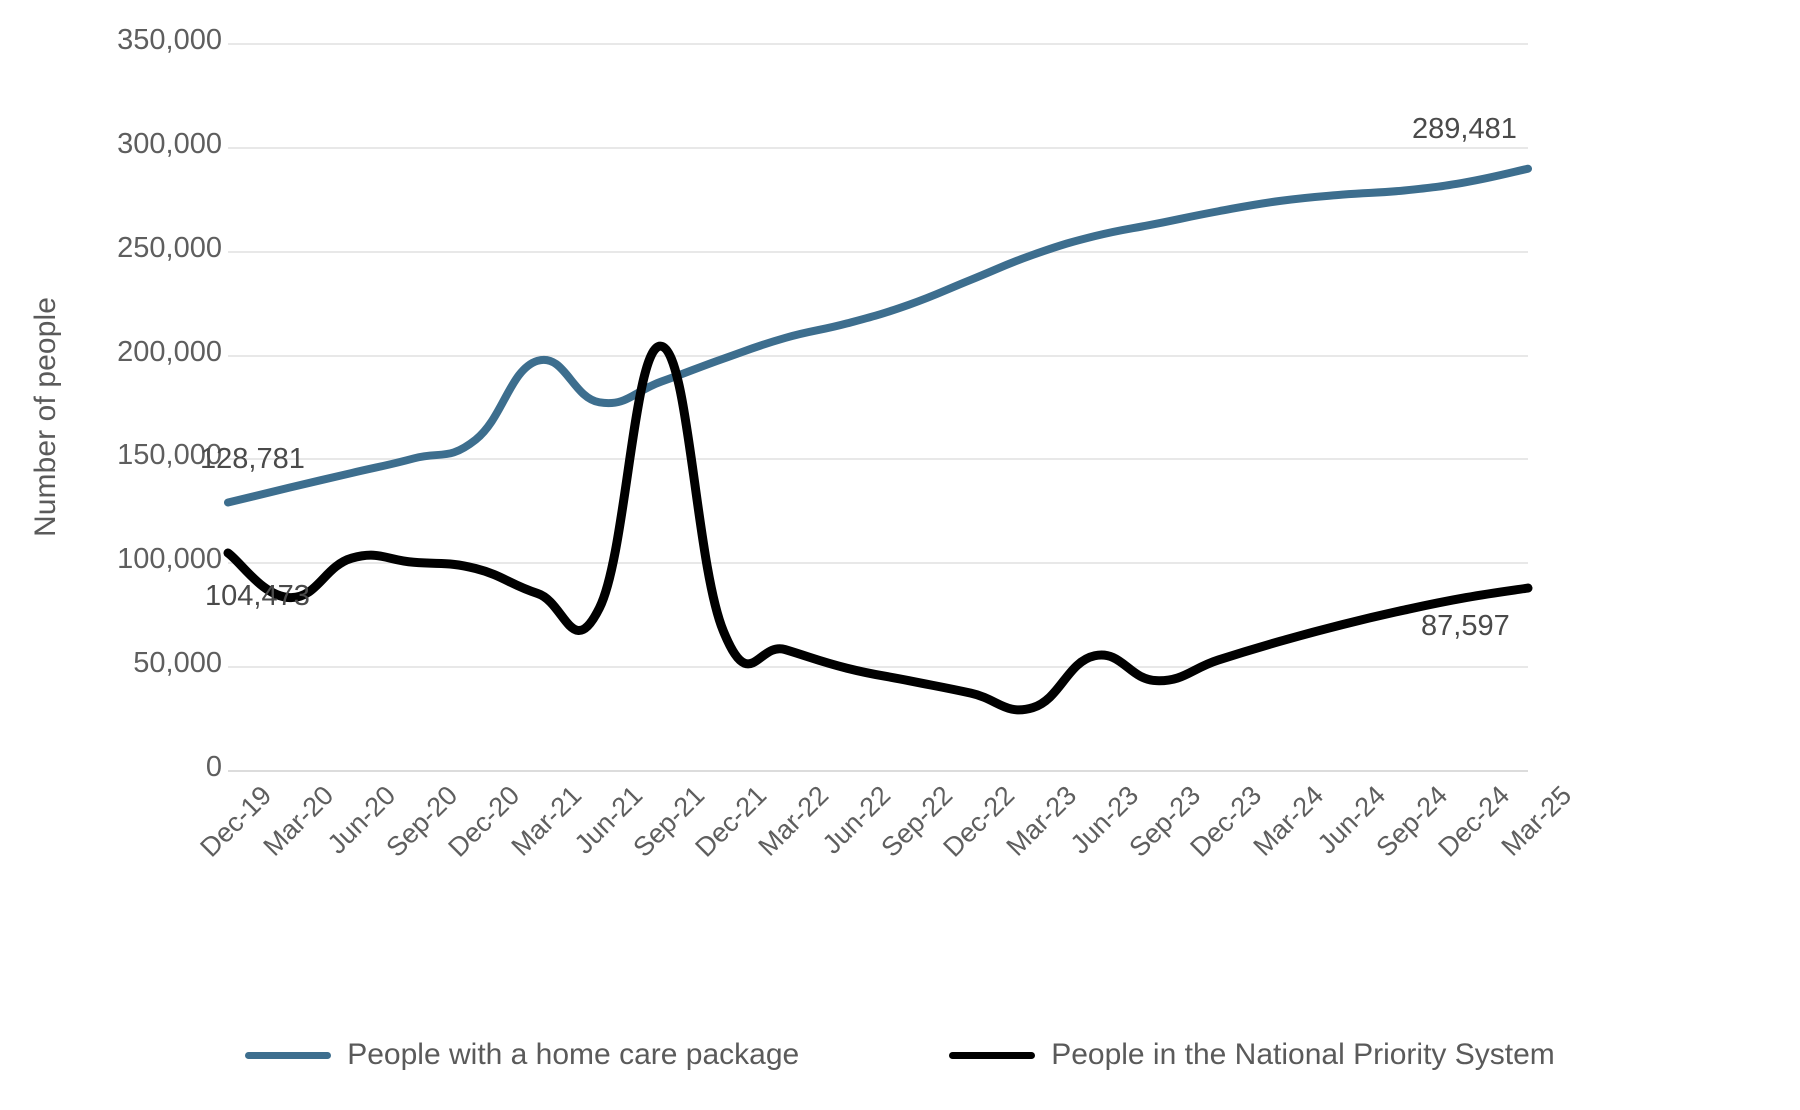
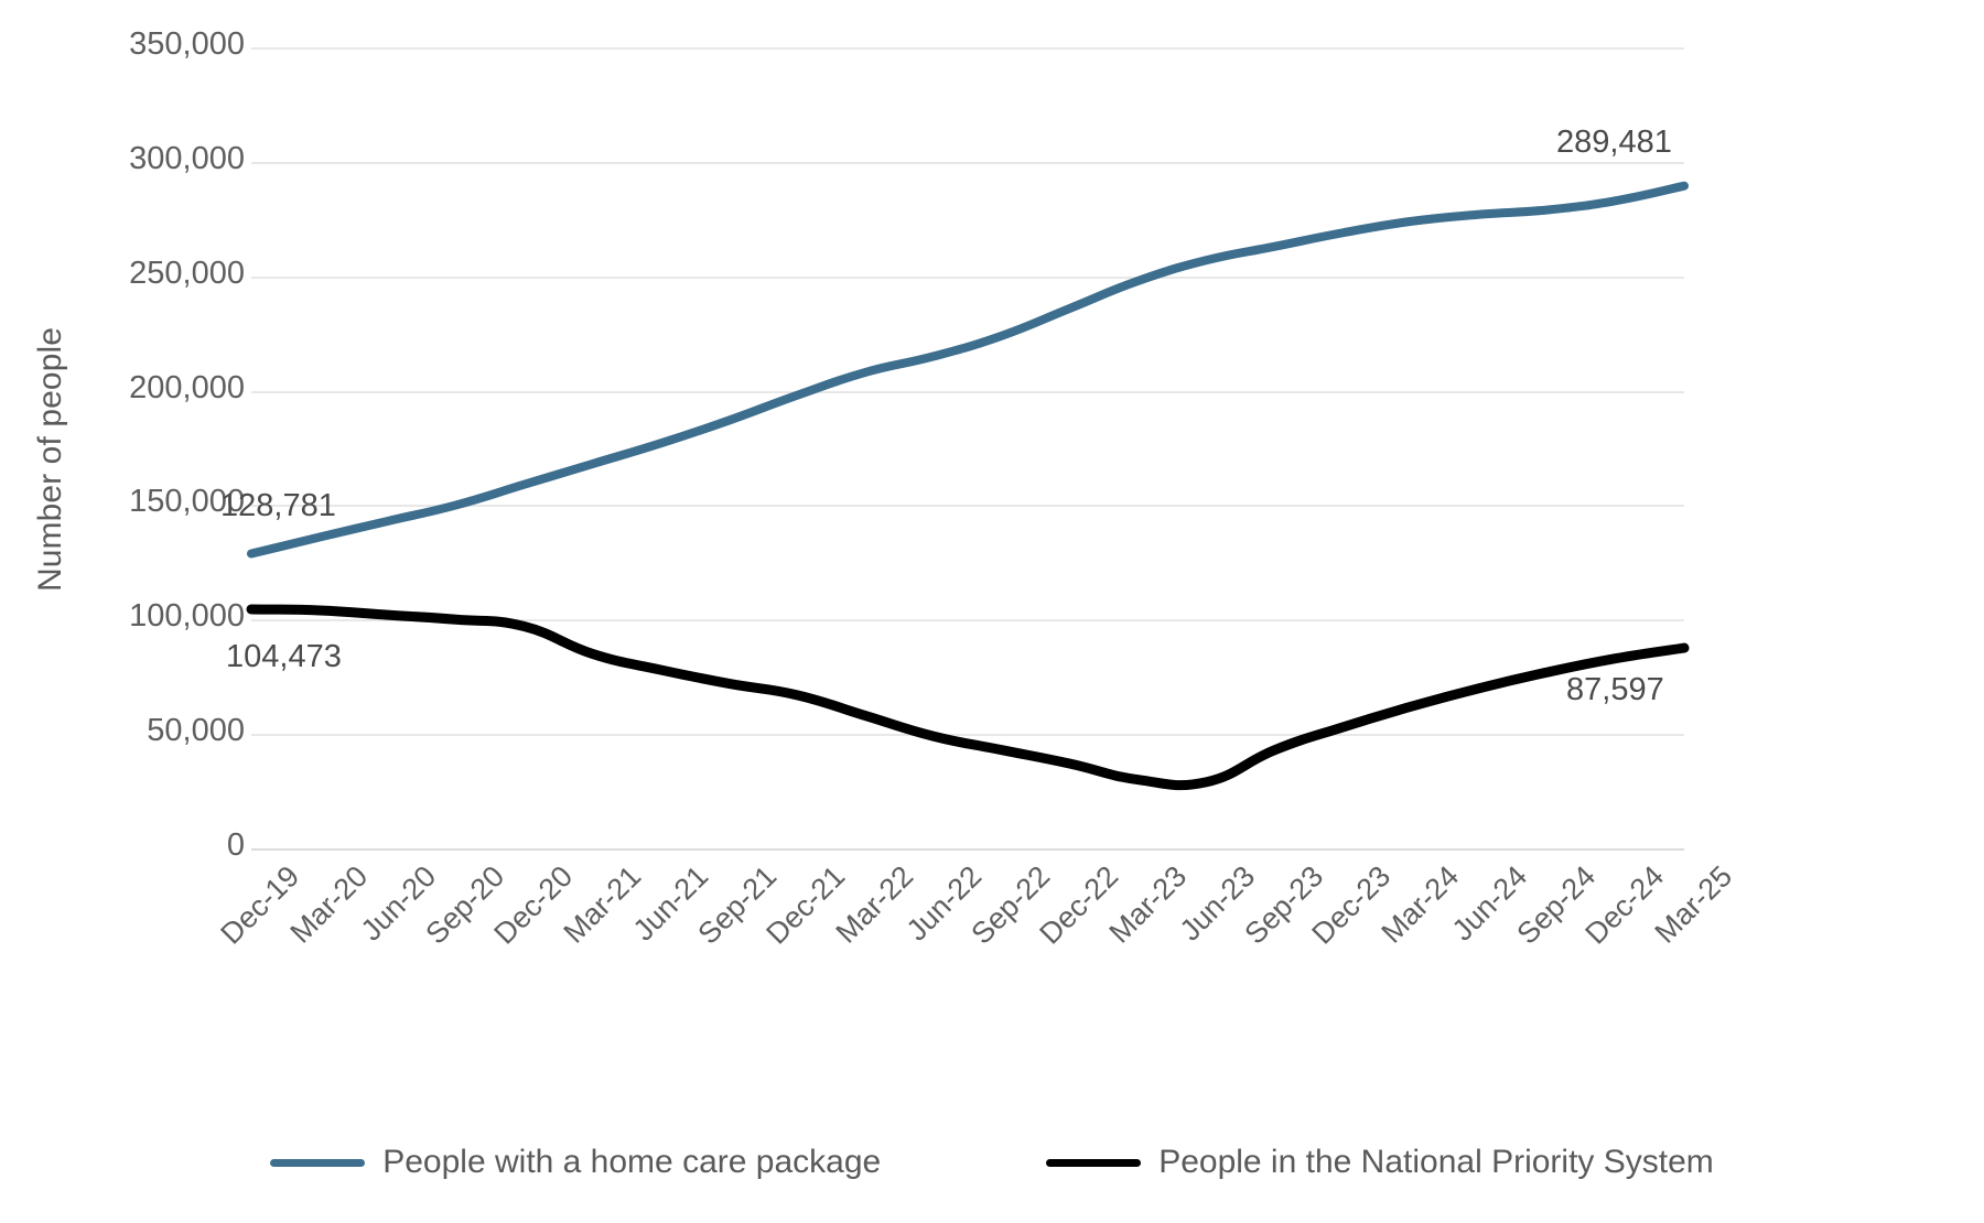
People in the National Priority System/Mar-20: 83000 -> 104000
People with a home care package/Mar-21: 197000 -> 168000
People in the National Priority System/Sep-21: 204000 -> 72000
People in the National Priority System/Jun-23: 55000 -> 29000
